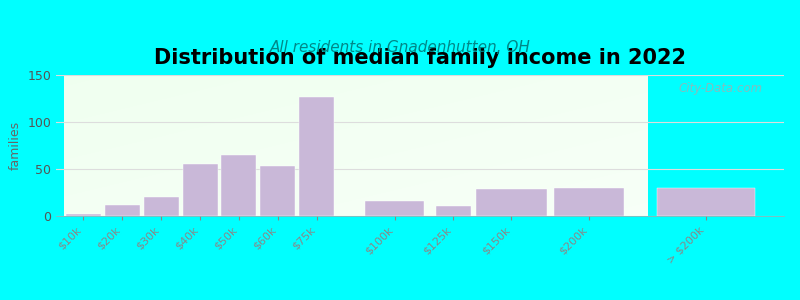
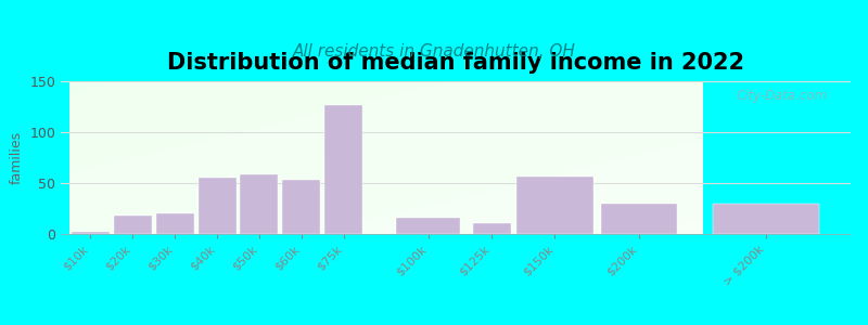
$20k: 12 -> 18
$50k: 65 -> 58
$150k: 29 -> 56
